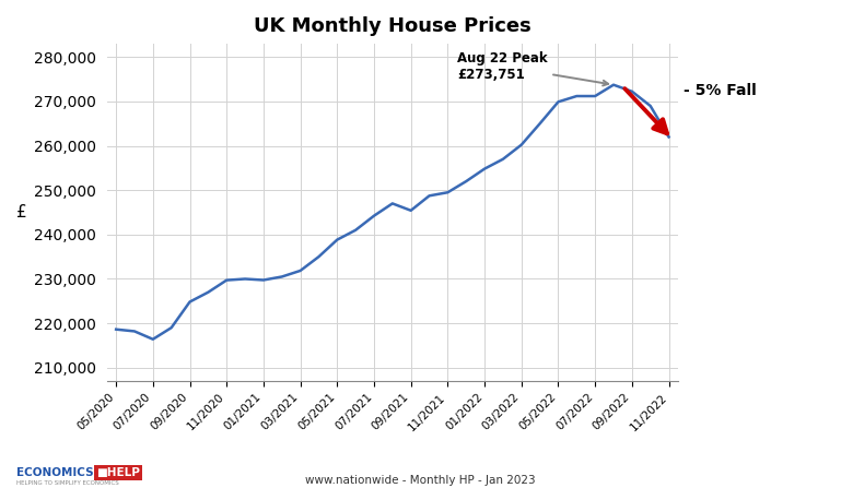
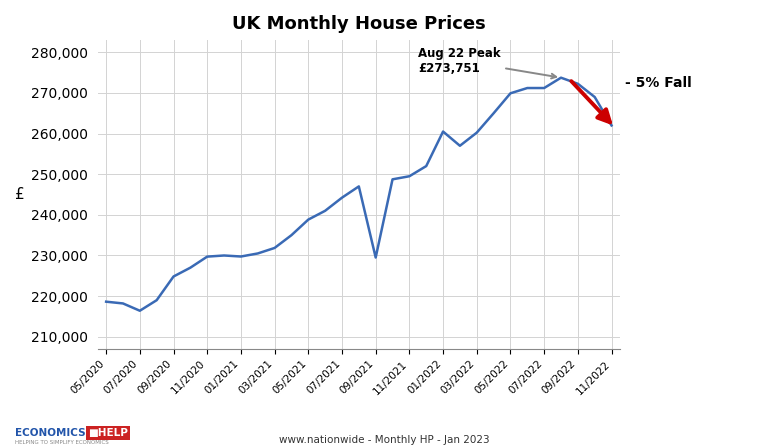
09/2021: 245,400 -> 229,500
01/2022: 254,800 -> 260,500
